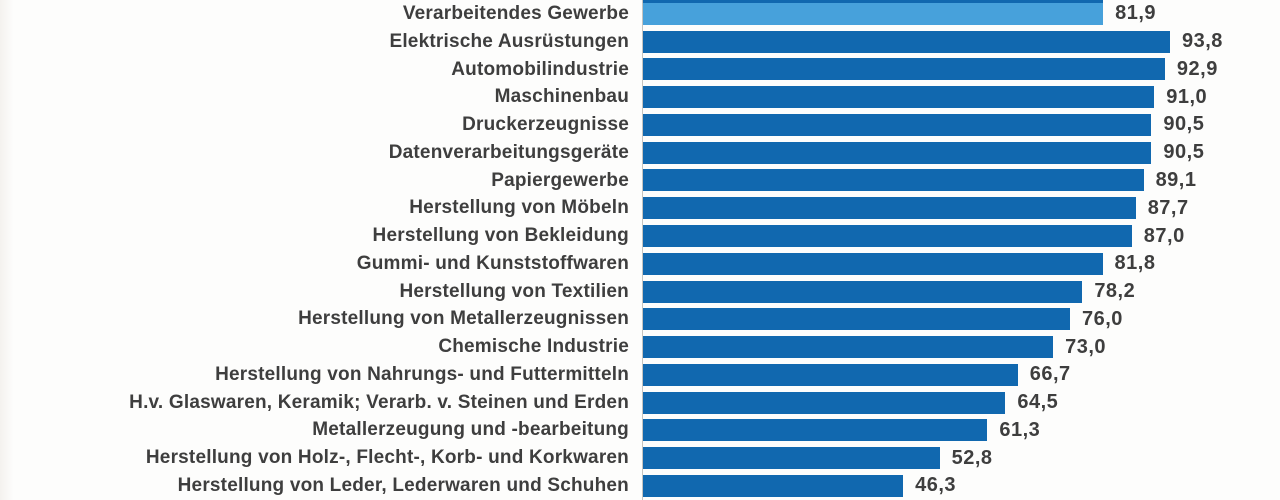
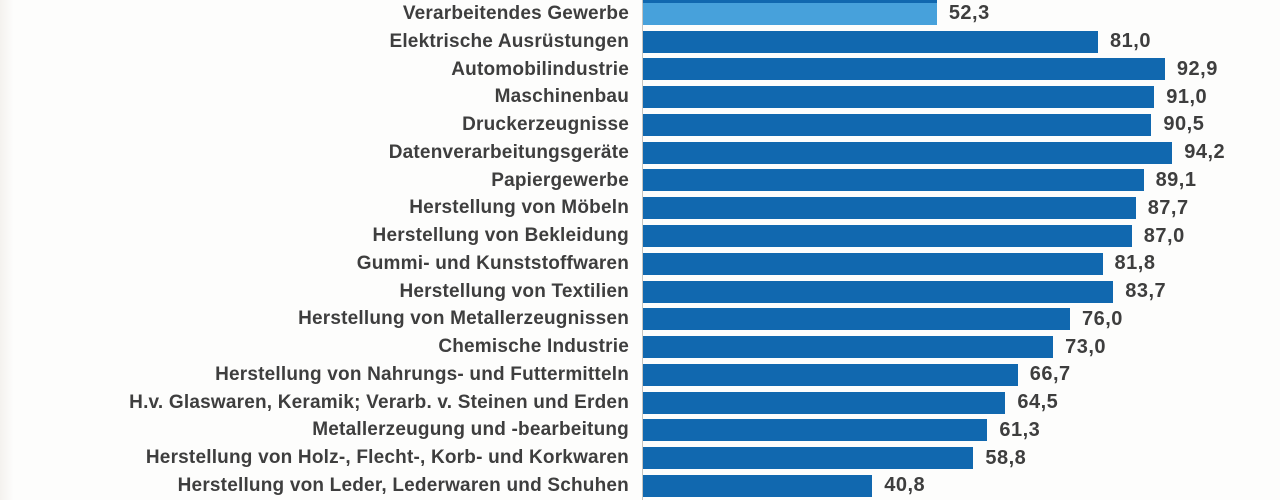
Verarbeitendes Gewerbe: 81,9 -> 52,3
Elektrische Ausrüstungen: 93,8 -> 81,0
Datenverarbeitungsgeräte: 90,5 -> 94,2
Herstellung von Textilien: 78,2 -> 83,7
Herstellung von Holz-, Flecht-, Korb- und Korkwaren: 52,8 -> 58,8
Herstellung von Leder, Lederwaren und Schuhen: 46,3 -> 40,8
